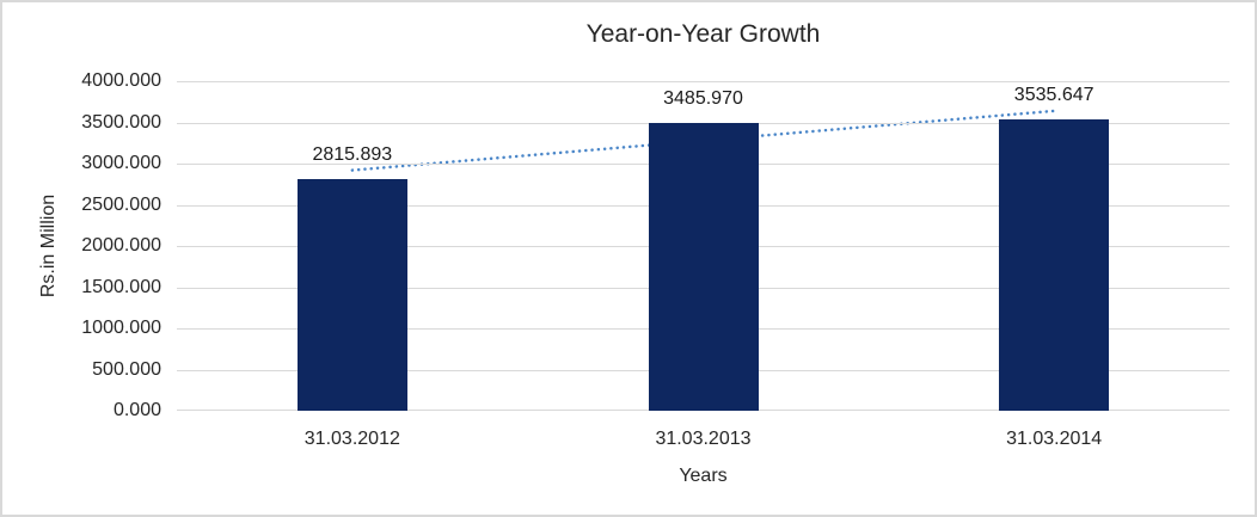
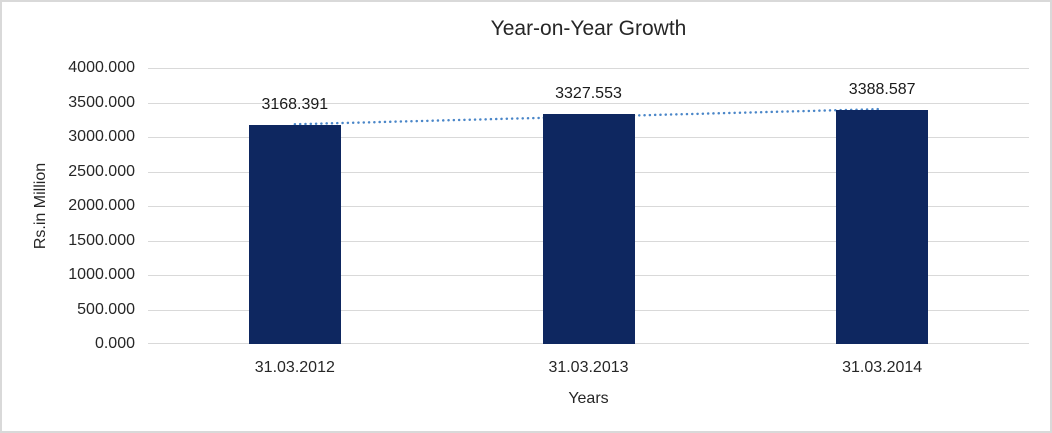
31.03.2012: 2815.893 -> 3168.391
31.03.2013: 3485.970 -> 3327.553
31.03.2014: 3535.647 -> 3388.587
